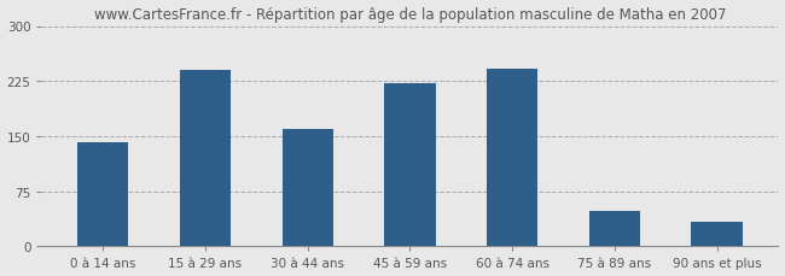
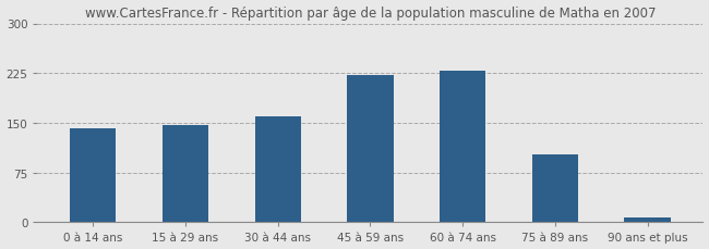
15 à 29 ans: 240 -> 147
60 à 74 ans: 242 -> 228
75 à 89 ans: 48 -> 103
90 ans et plus: 34 -> 8
